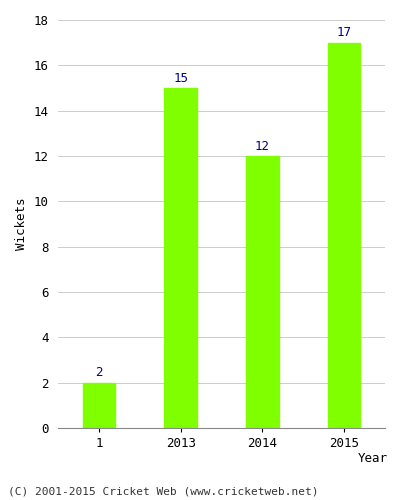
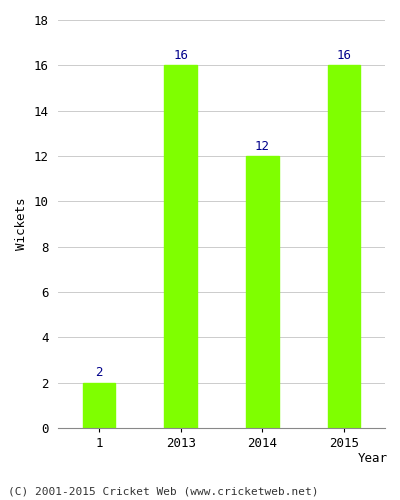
2013: 15 -> 16
2015: 17 -> 16
